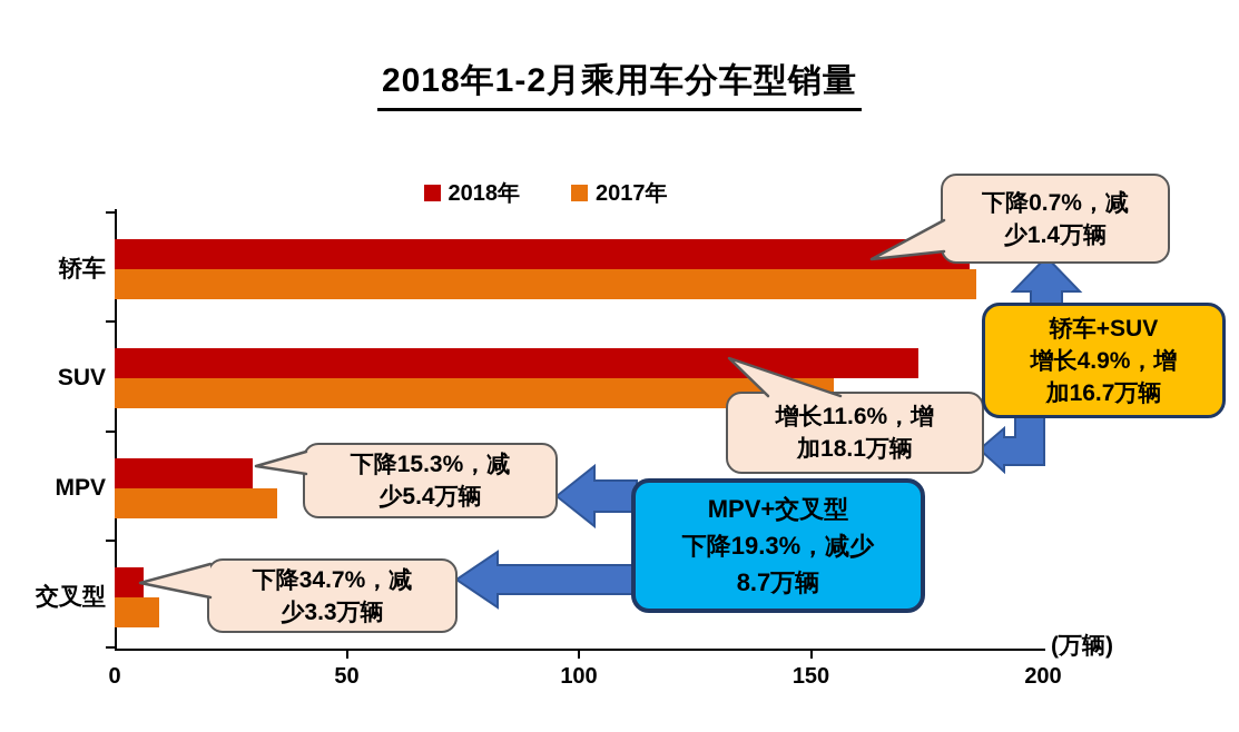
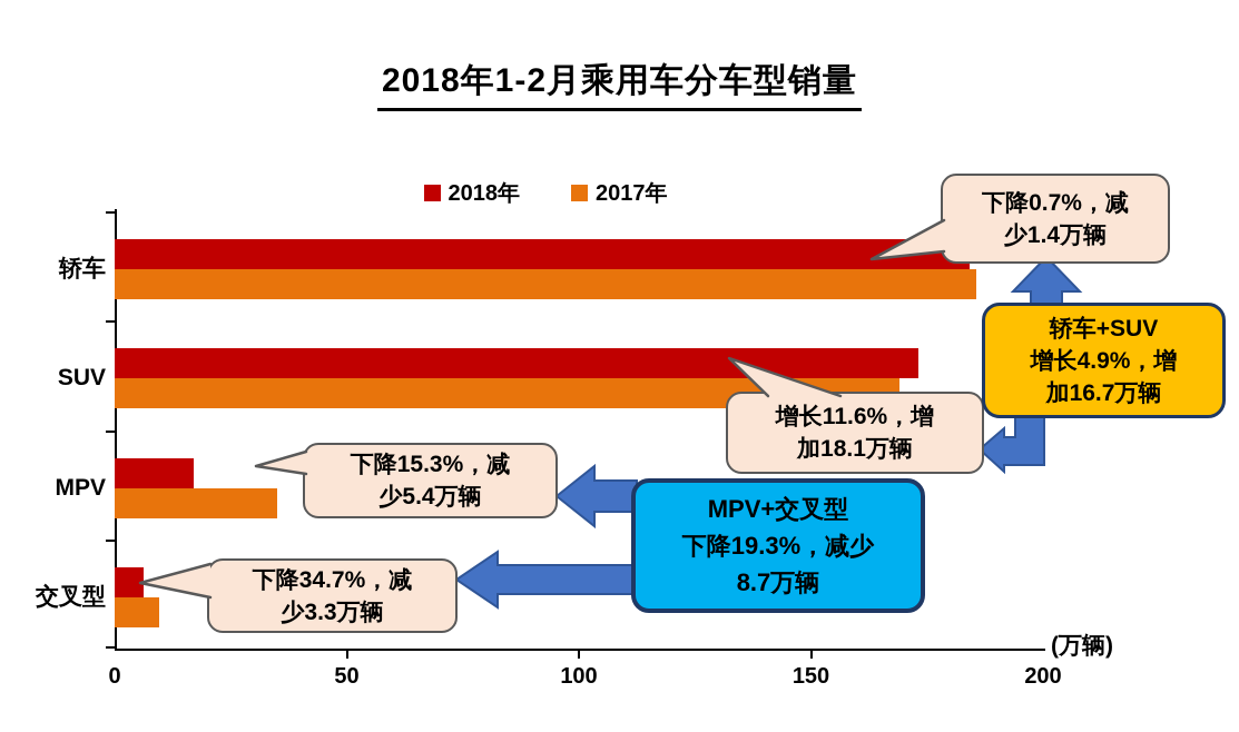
2017年/SUV: 155 -> 169
2018年/MPV: 30 -> 17
